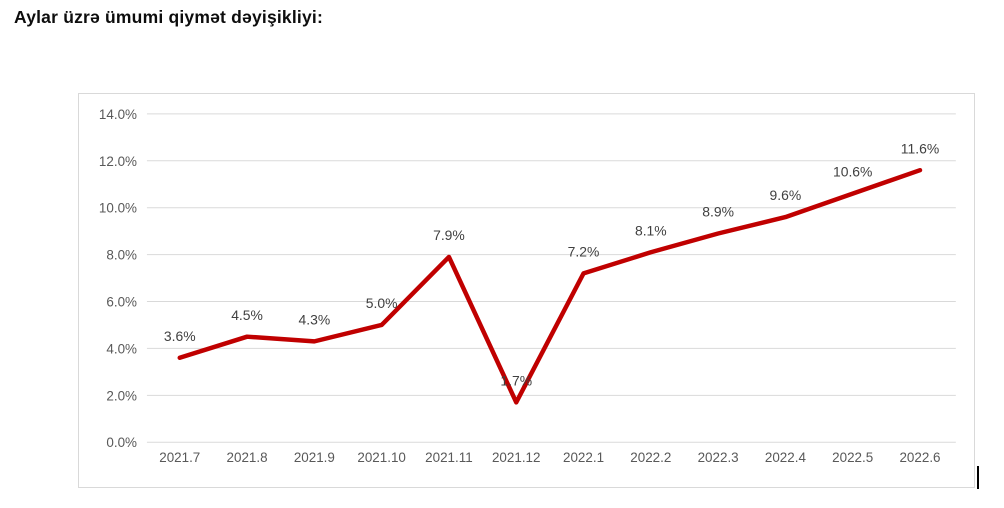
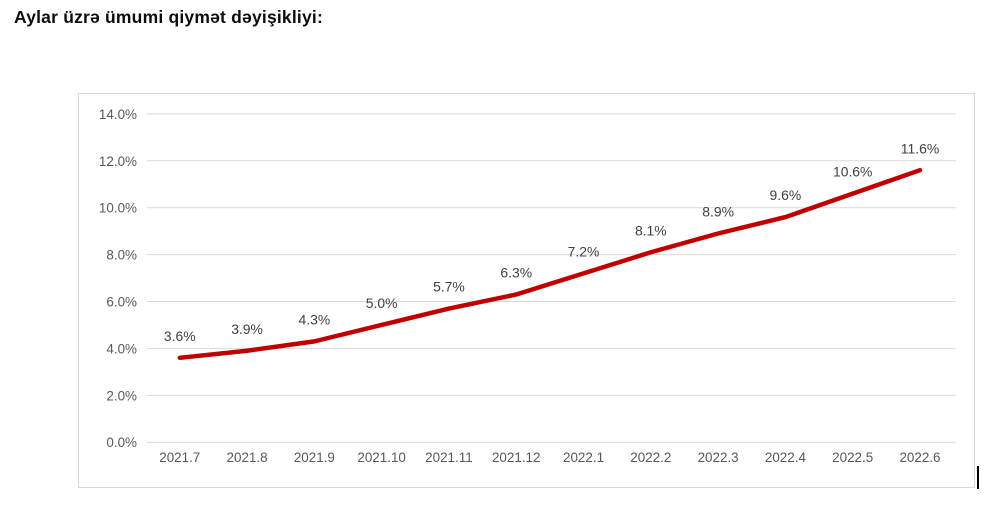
2021.8: 4.5% -> 3.9%
2021.11: 7.9% -> 5.7%
2021.12: 1.7% -> 6.3%
